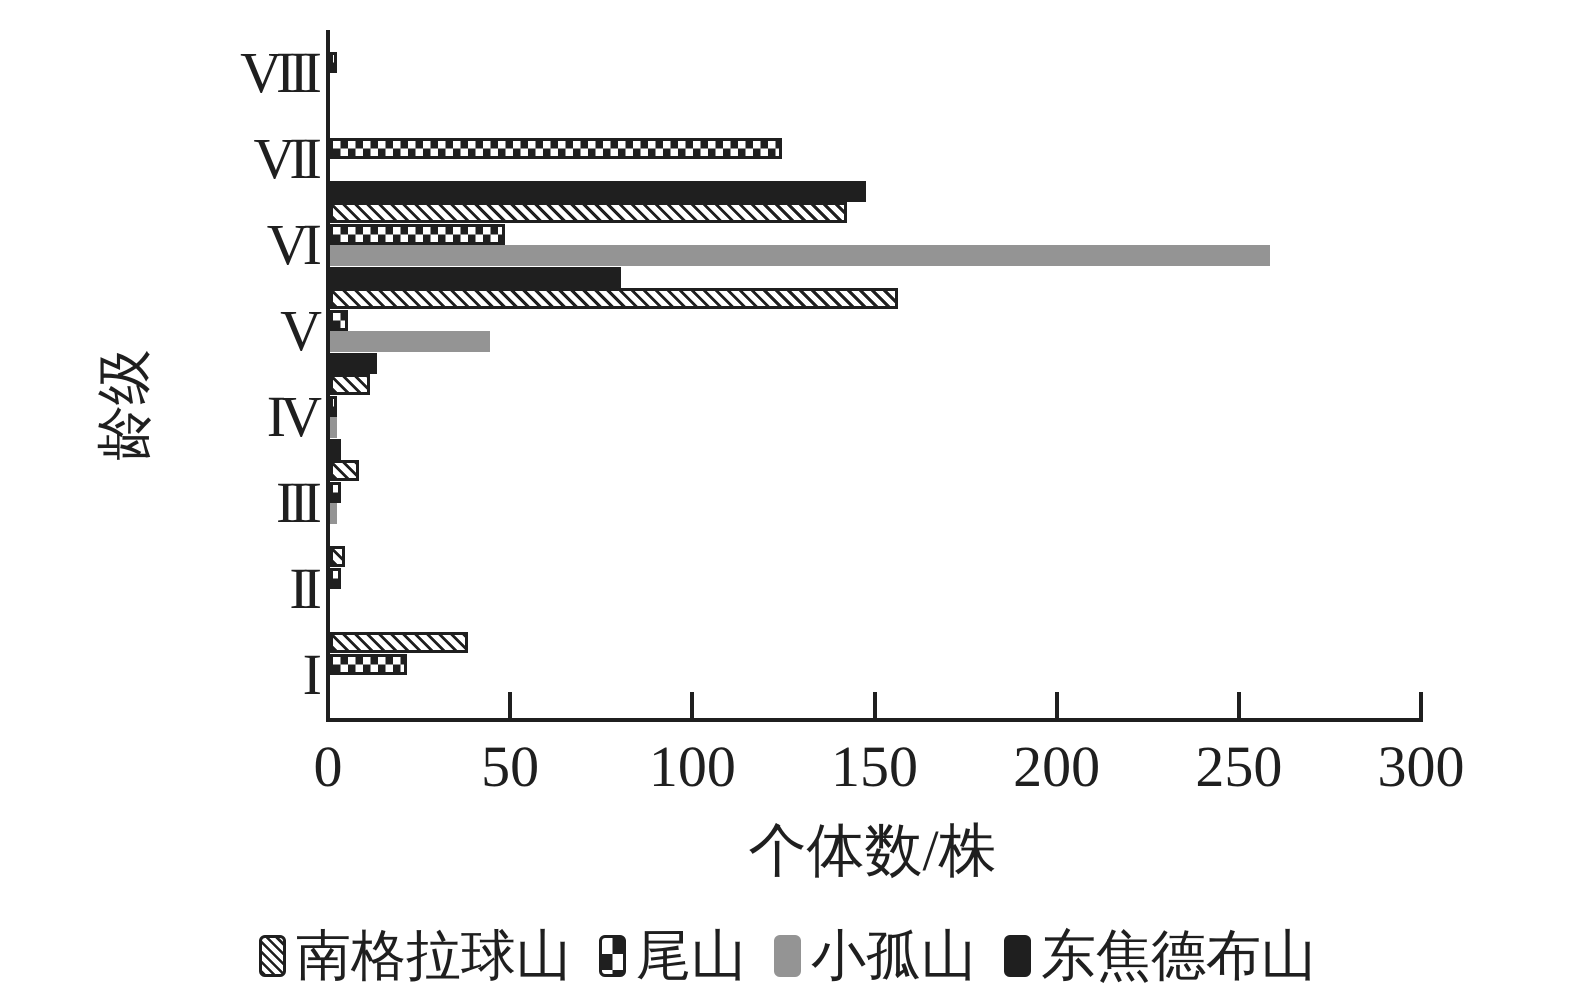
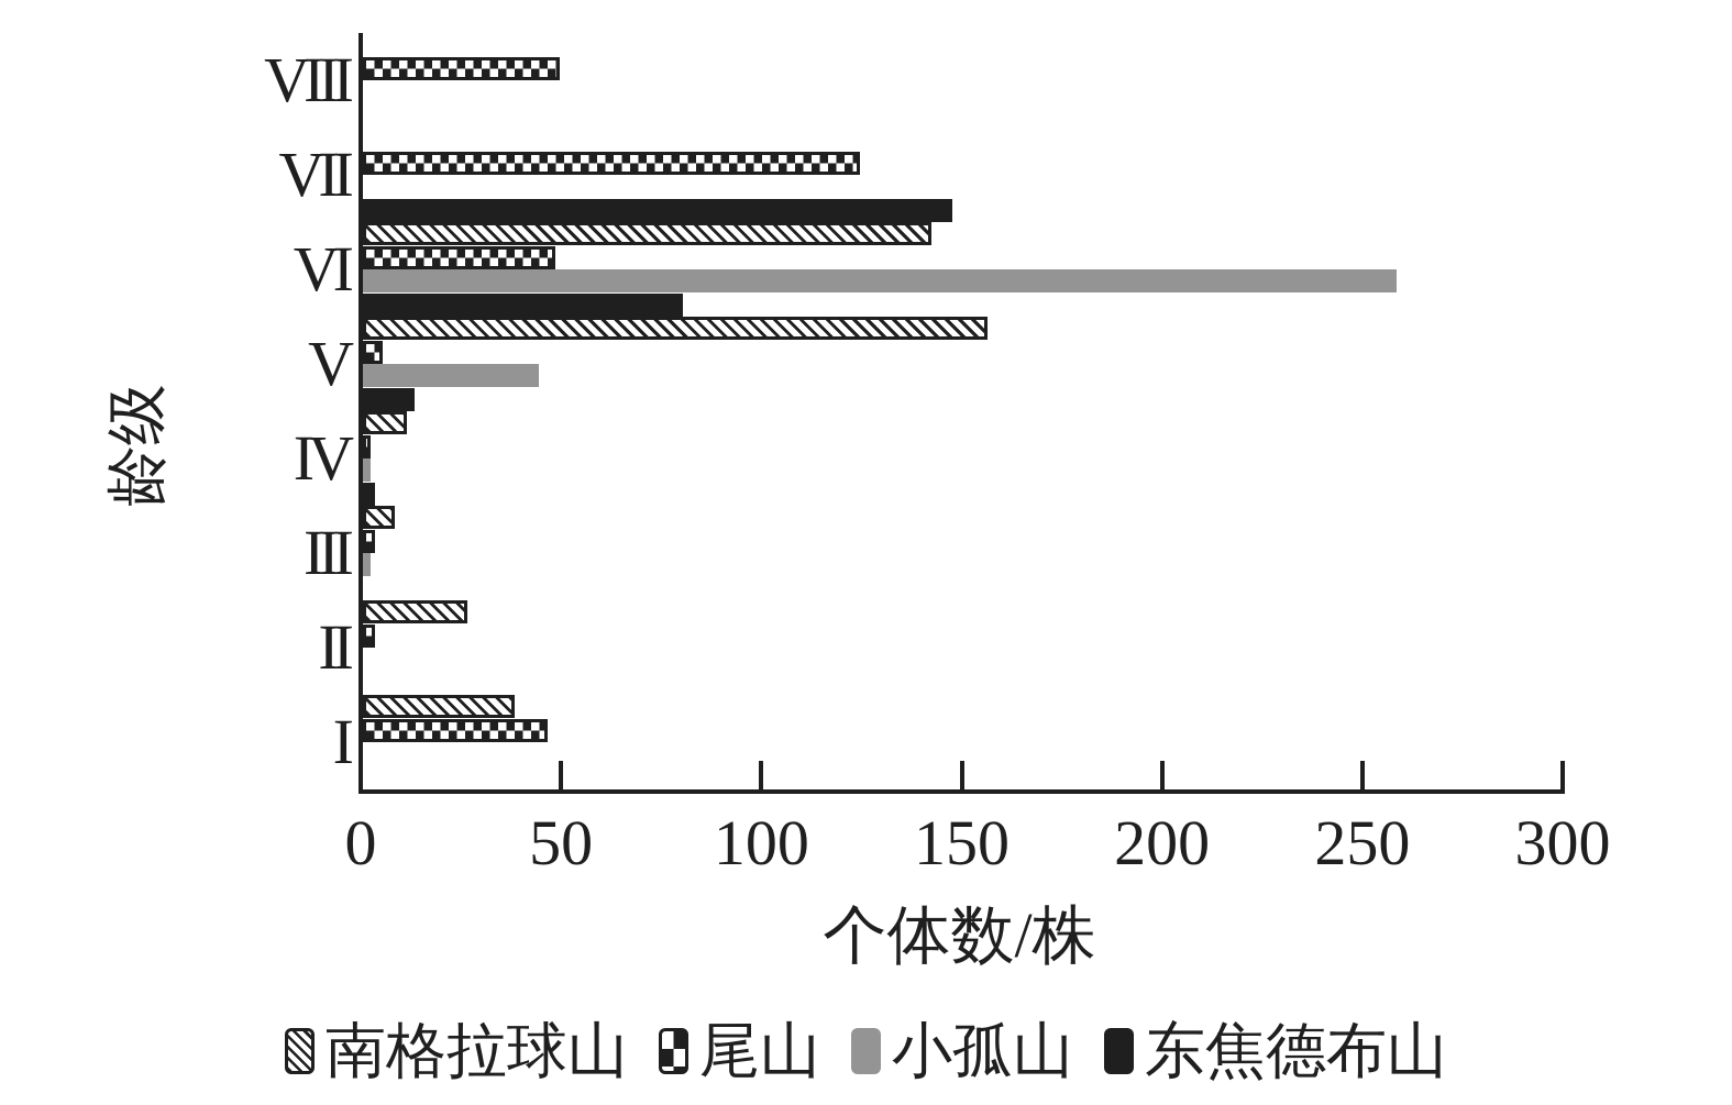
尾山/VIII: 2 -> 49
南格拉球山/II: 4 -> 26
尾山/I: 21 -> 46
